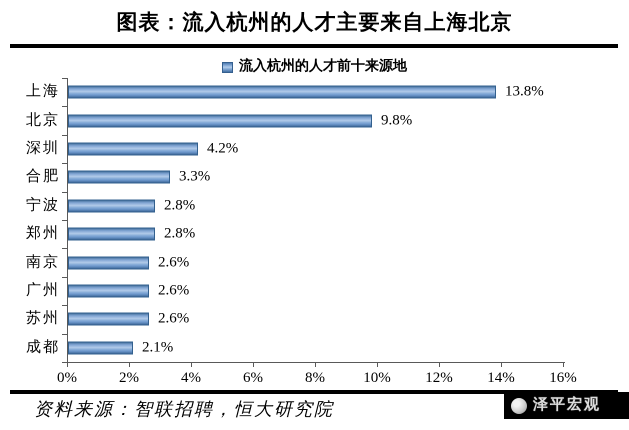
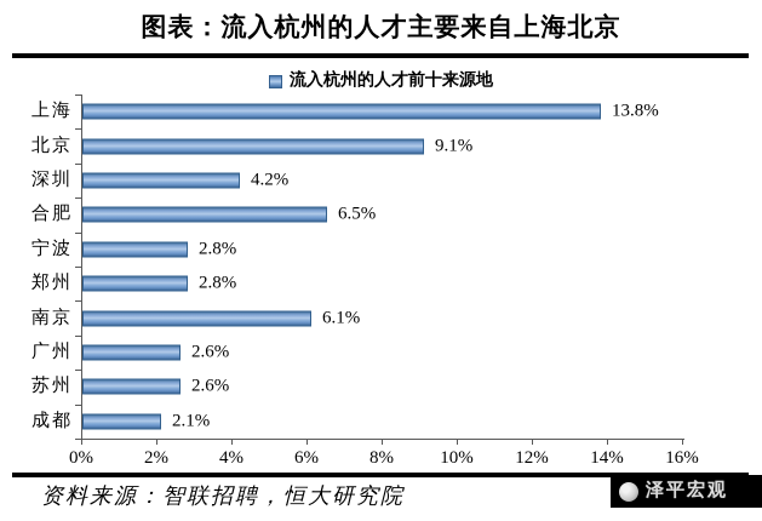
北京: 9.8% -> 9.1%
合肥: 3.3% -> 6.5%
南京: 2.6% -> 6.1%
